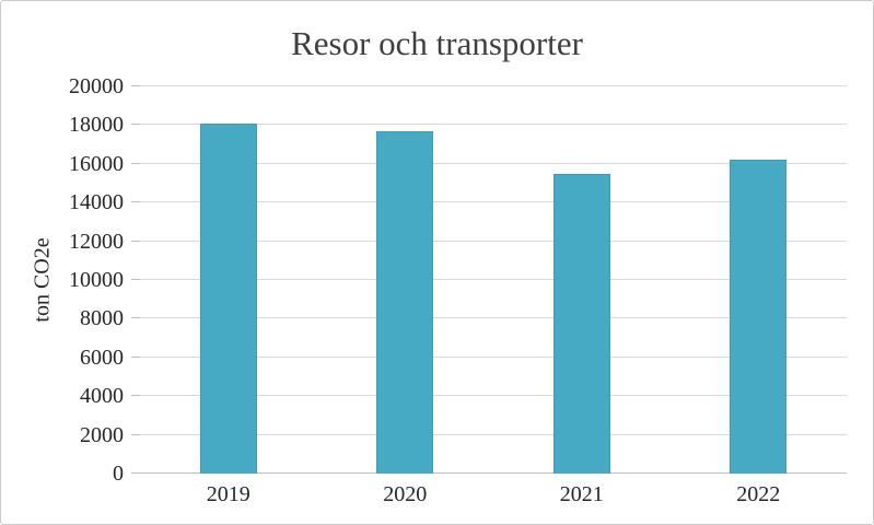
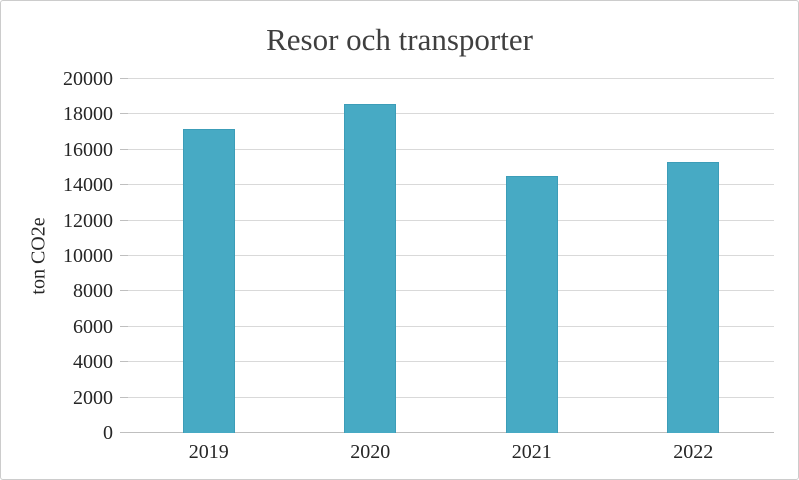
2019: 18100 -> 17200
2020: 17700 -> 18600
2021: 15500 -> 14500
2022: 16200 -> 15300
